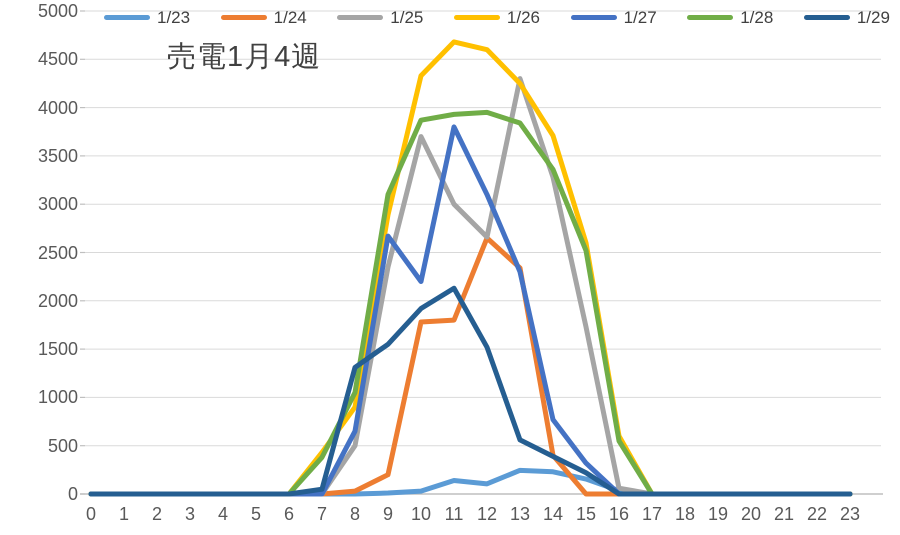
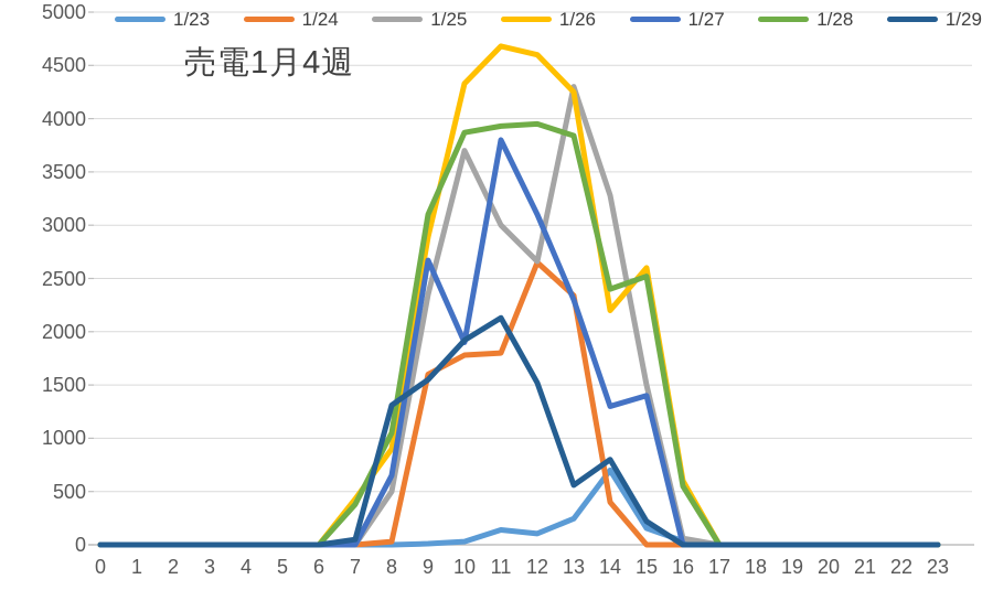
1/24/9: 200 -> 1600
1/27/10: 2200 -> 1900
1/23/14: 200 -> 700
1/26/14: 3700 -> 2200
1/27/14: 800 -> 1300
1/28/14: 3400 -> 2400
1/29/14: 400 -> 800
1/25/15: 1700 -> 1500
1/27/15: 300 -> 1400
